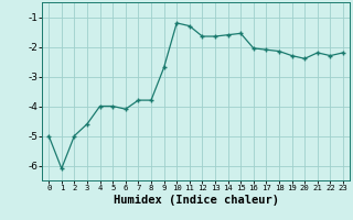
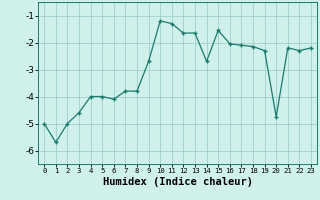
1: -6.10 -> -5.70
14: -1.60 -> -2.70
20: -2.40 -> -4.75
